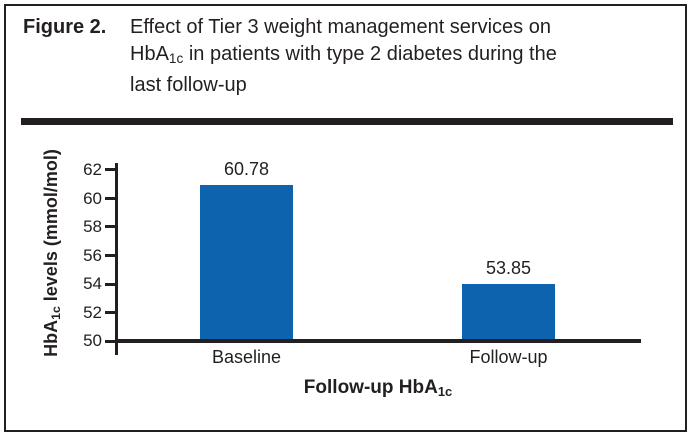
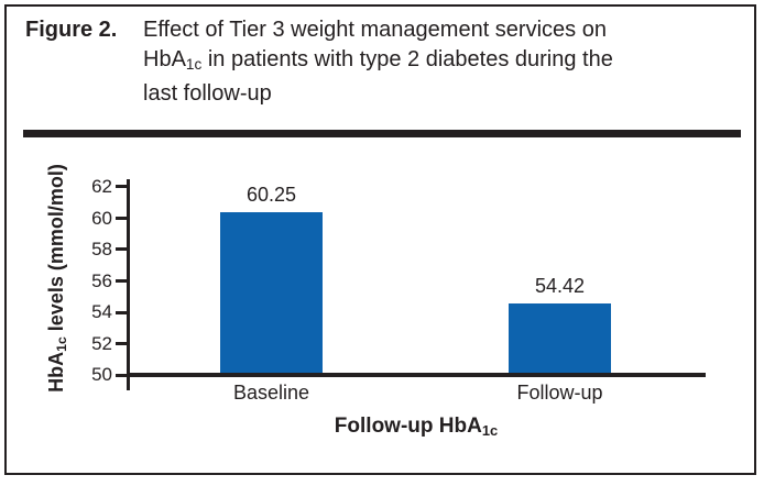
Baseline: 60.78 -> 60.25
Follow-up: 53.85 -> 54.42
